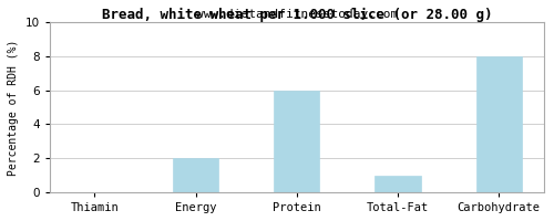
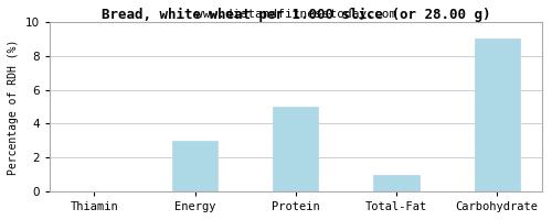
Energy: 2 -> 3
Protein: 6 -> 5
Carbohydrate: 8 -> 9
